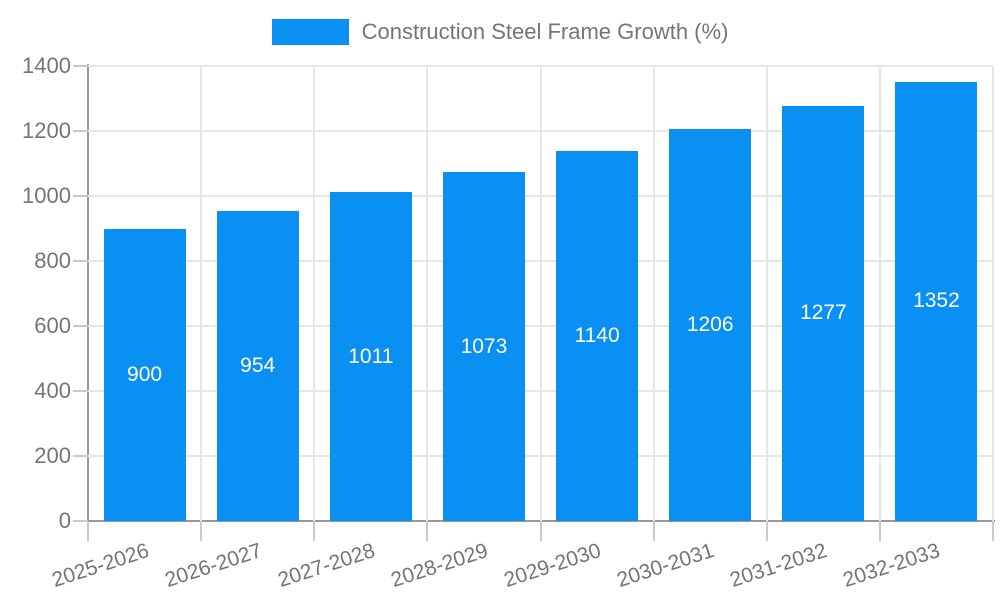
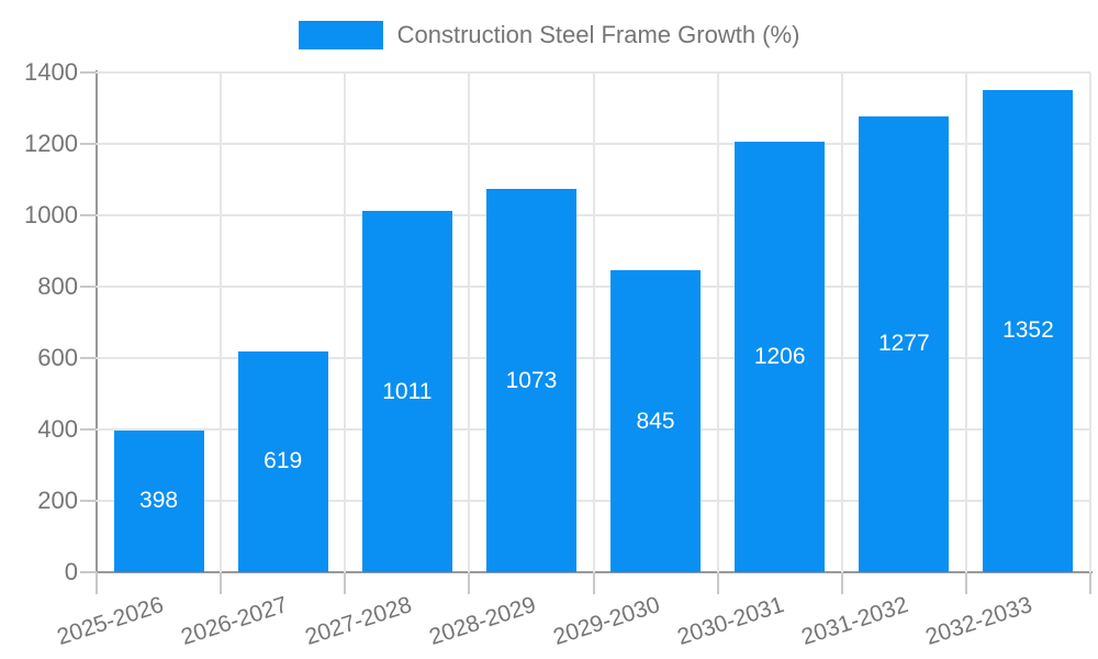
2025-2026: 900 -> 398
2026-2027: 954 -> 619
2029-2030: 1140 -> 845
